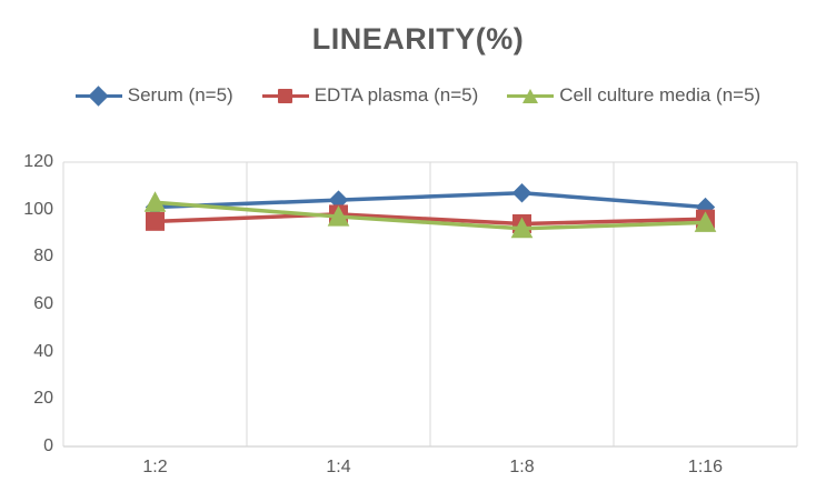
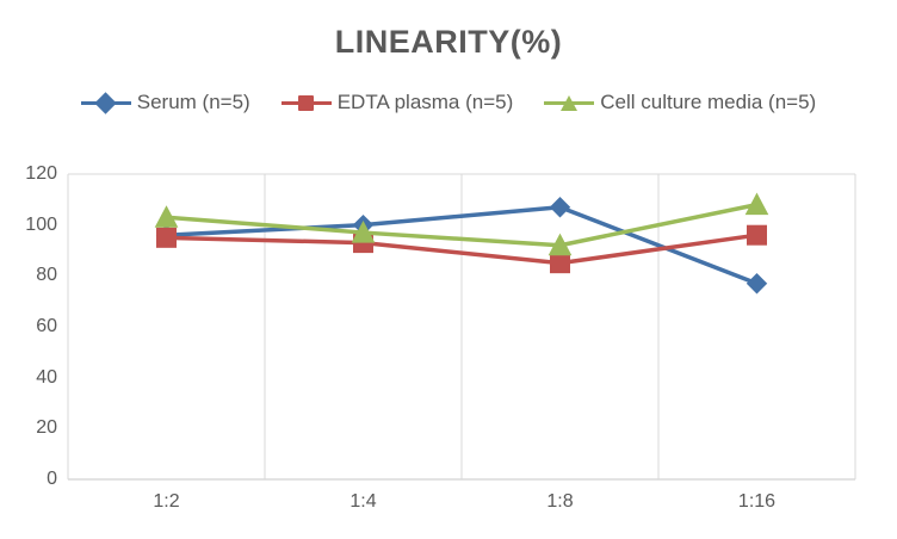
Serum (n=5)/1:2: 101 -> 96
Serum (n=5)/1:4: 104 -> 100
EDTA plasma (n=5)/1:4: 98 -> 93
EDTA plasma (n=5)/1:8: 94 -> 85
Serum (n=5)/1:16: 101 -> 77
Cell culture media (n=5)/1:16: 94 -> 108
